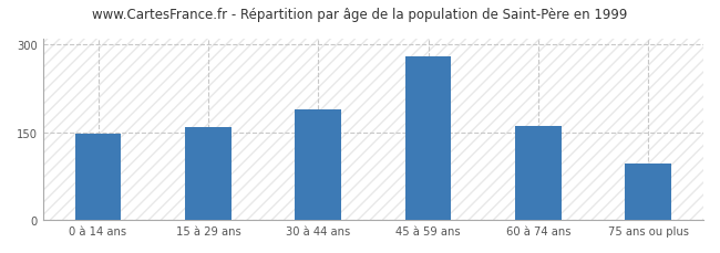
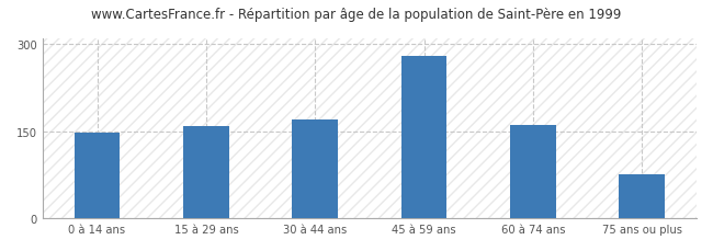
30 à 44 ans: 188 -> 170
75 ans ou plus: 96 -> 75
